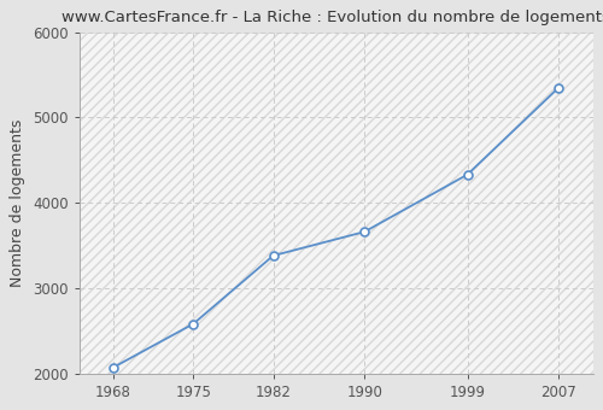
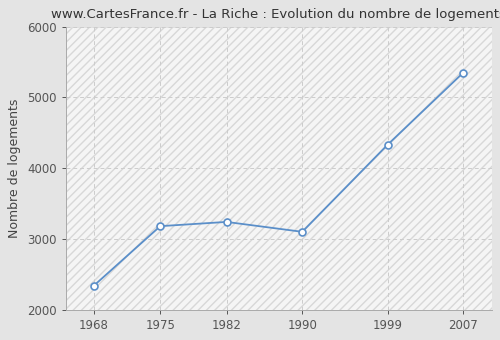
1968: 2070 -> 2340
1975: 2580 -> 3180
1982: 3380 -> 3240
1990: 3660 -> 3100
